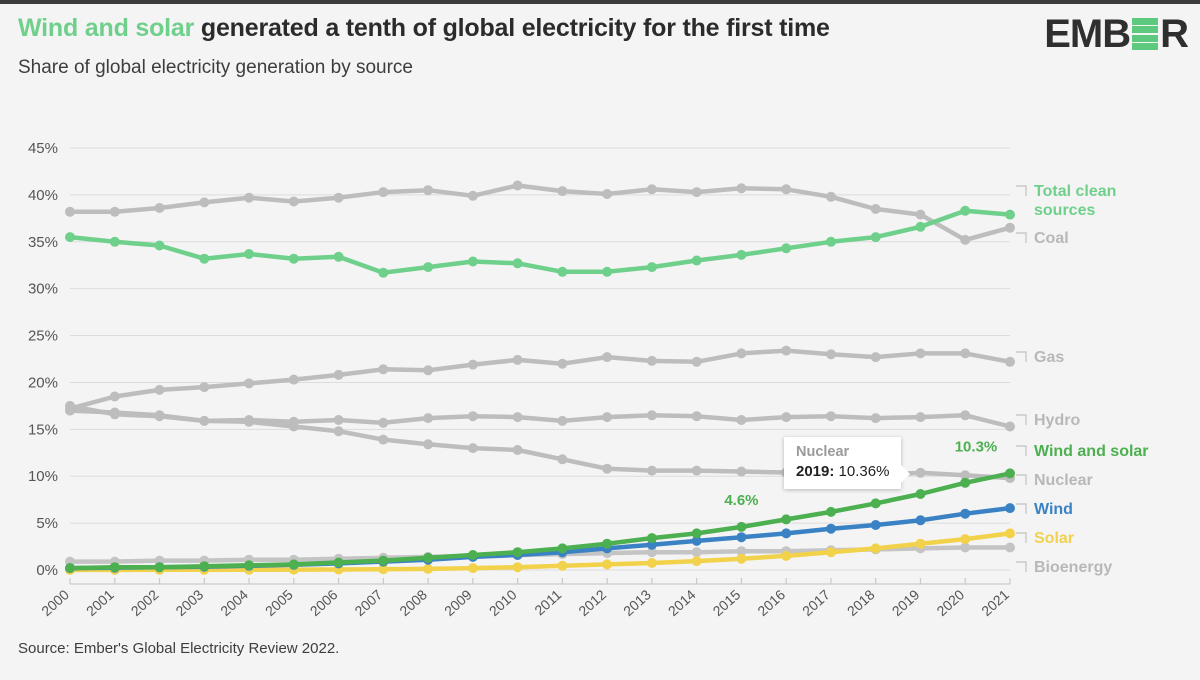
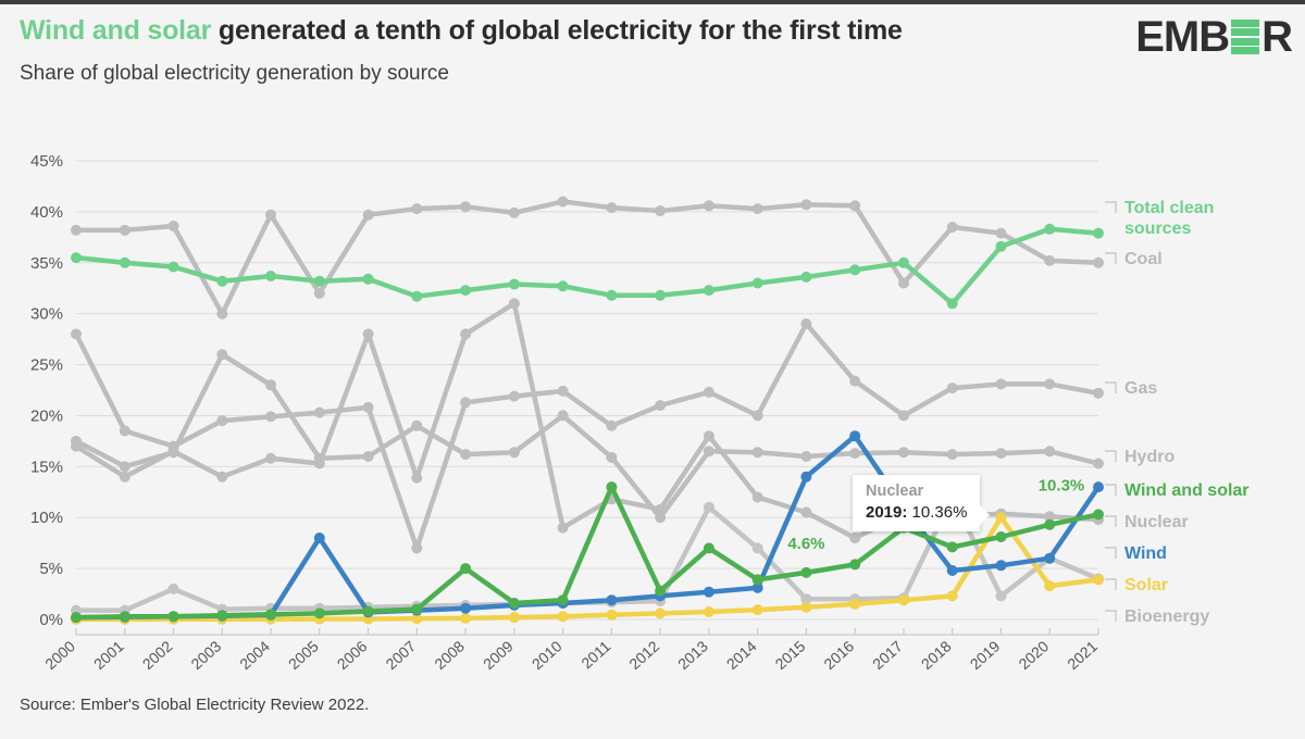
Gas/2000: 17% -> 28%
Hydro/2001: 17% -> 15%
Nuclear/2001: 17% -> 14%
Gas/2002: 19% -> 17%
Bioenergy/2002: 1% -> 3%
Coal/2003: 39% -> 30%
Hydro/2003: 16% -> 26%
Nuclear/2003: 16% -> 14%
Hydro/2004: 16% -> 23%
Coal/2005: 39% -> 32%
Wind/2005: 1% -> 8%
Nuclear/2006: 15% -> 28%
Gas/2007: 21% -> 7%
Hydro/2007: 16% -> 19%
Nuclear/2008: 13% -> 28%
Wind and solar/2008: 1% -> 5%
Nuclear/2009: 13% -> 31%
Hydro/2010: 16% -> 20%
Nuclear/2010: 13% -> 9%
Gas/2011: 22% -> 19%
Wind and solar/2011: 2% -> 13%
Gas/2012: 23% -> 21%
Hydro/2012: 16% -> 10%
Nuclear/2013: 11% -> 18%
Wind and solar/2013: 3% -> 7%
Bioenergy/2013: 2% -> 11%
Gas/2014: 22% -> 20%
Nuclear/2014: 11% -> 12%
Bioenergy/2014: 2% -> 7%
Gas/2015: 23% -> 29%
Wind/2015: 4% -> 14%
Nuclear/2016: 10% -> 8%
Wind/2016: 4% -> 18%
Coal/2017: 40% -> 33%
Gas/2017: 23% -> 20%
Wind and solar/2017: 6% -> 9%
Wind/2017: 4% -> 11%
Total clean sources/2018: 36% -> 31%
Bioenergy/2018: 2% -> 12%
Solar/2019: 3% -> 10%
Bioenergy/2020: 2% -> 6%
Coal/2021: 36% -> 35%
Wind/2021: 7% -> 13%
Bioenergy/2021: 2% -> 4%
